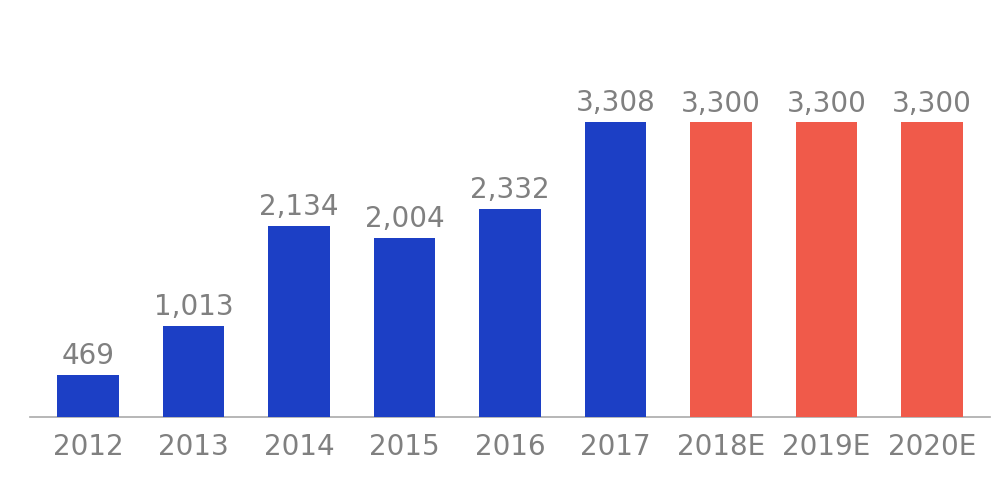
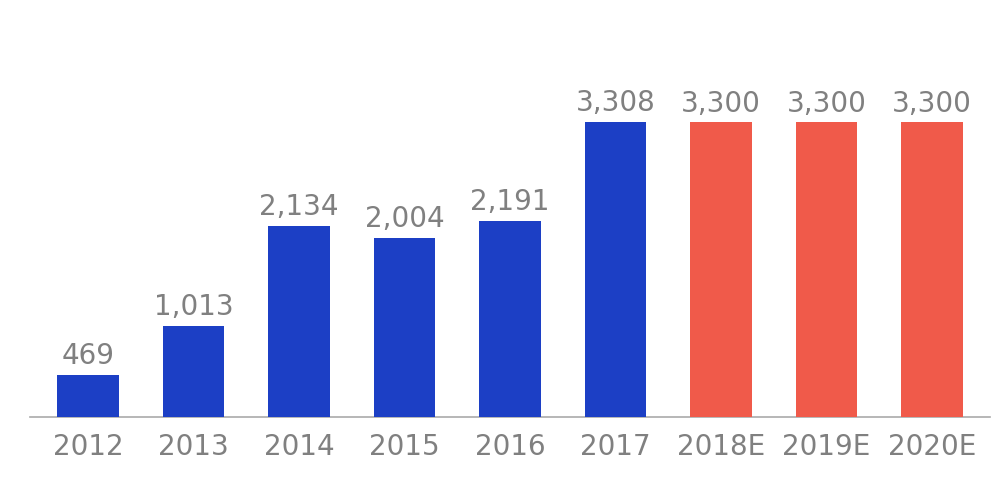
2016: 2,332 -> 2,191
